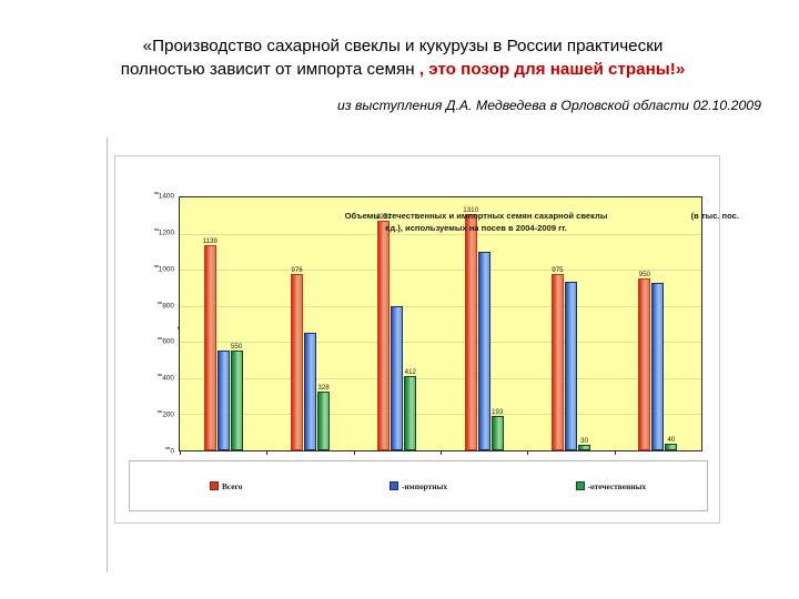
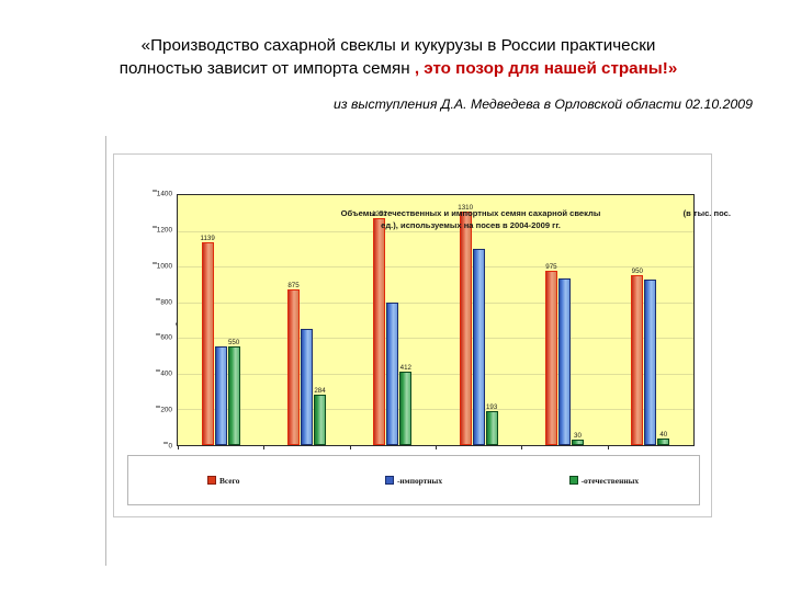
Всего/2005: 976 -> 875
-отечественных/2005: 328 -> 284
